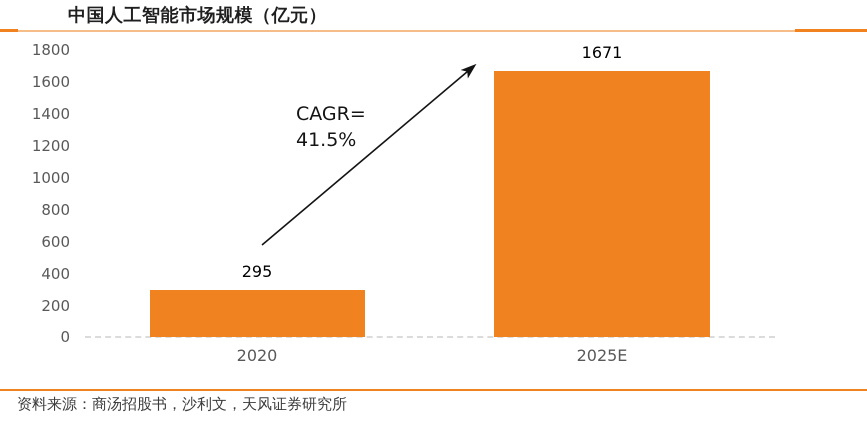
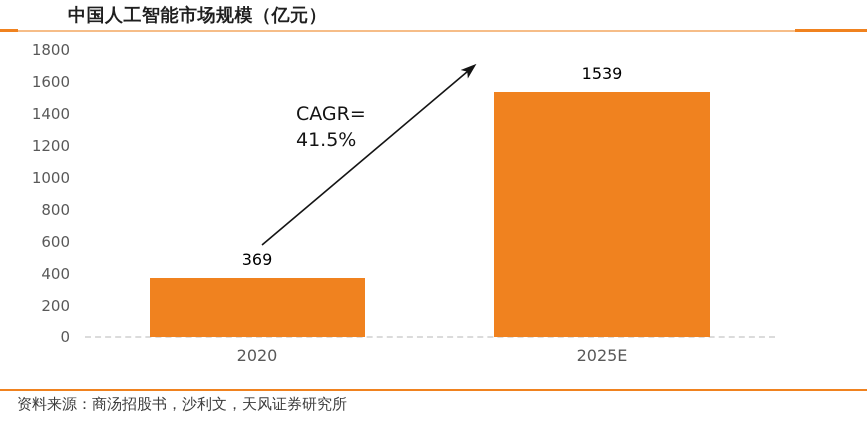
2020: 295 -> 369
2025E: 1671 -> 1539
